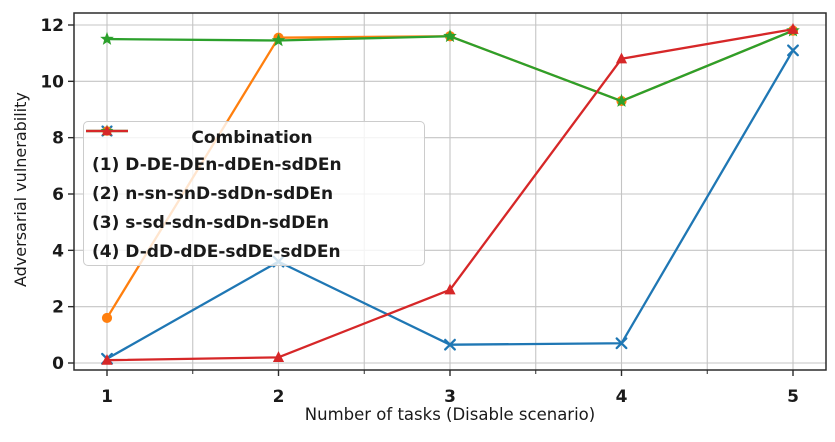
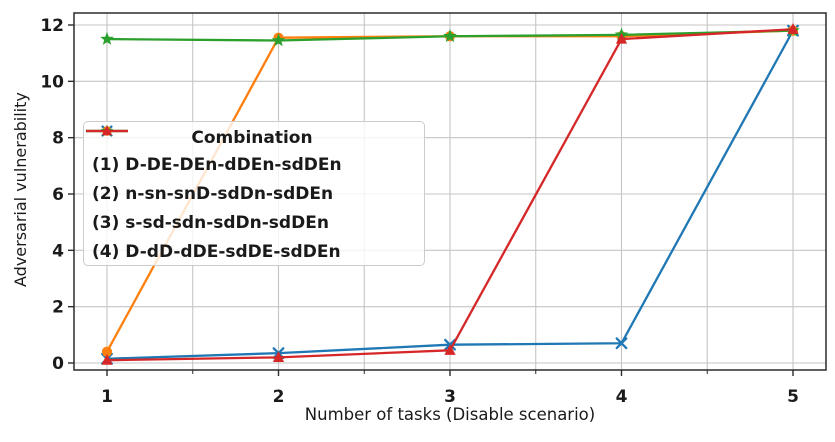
(2) n-sn-snD-sdDn-sdDEn/1: 1.6 -> 0.4
(1) D-DE-DEn-dDEn-sdDEn/2: 3.6 -> 0.3
(4) D-dD-dDE-sdDE-sdDEn/3: 2.6 -> 0.5
(2) n-sn-snD-sdDn-sdDEn/4: 9.3 -> 11.6
(3) s-sd-sdn-sdDn-sdDEn/4: 9.3 -> 11.7
(4) D-dD-dDE-sdDE-sdDEn/4: 10.8 -> 11.5
(1) D-DE-DEn-dDEn-sdDEn/5: 11.1 -> 11.8
